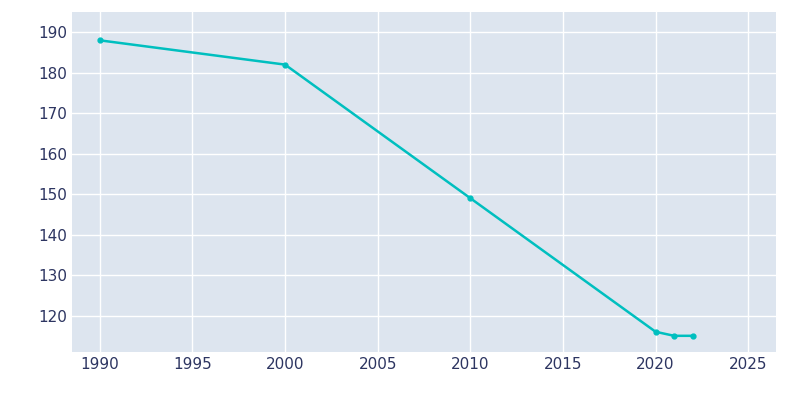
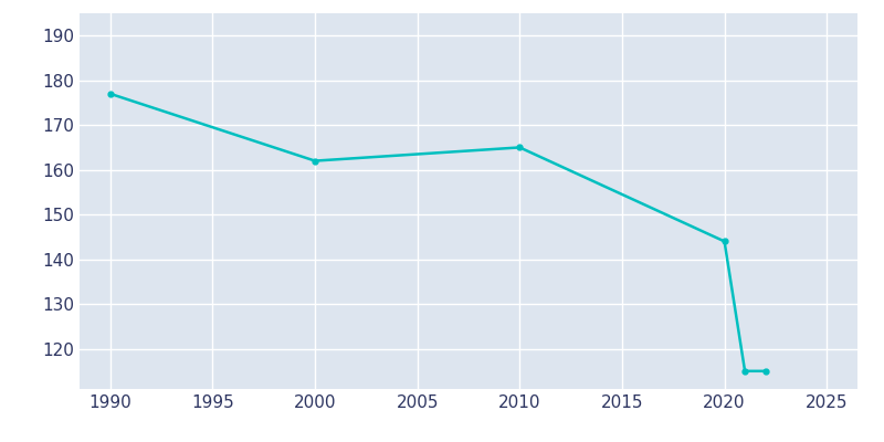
1990: 188 -> 177
2000: 182 -> 162
2010: 149 -> 165
2020: 116 -> 144
